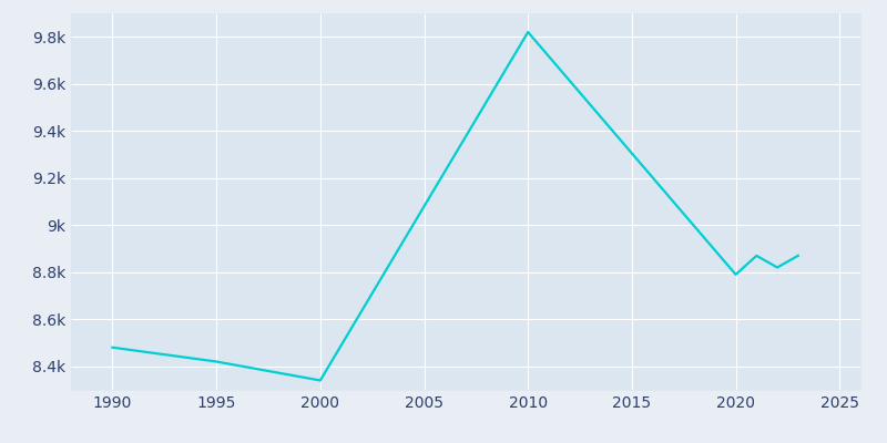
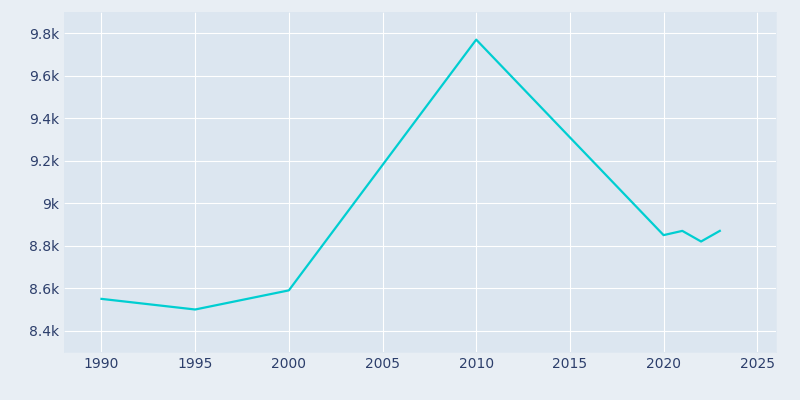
1990: 8.48k -> 8.55k
1995: 8.42k -> 8.50k
2000: 8.34k -> 8.59k
2010: 9.82k -> 9.77k
2020: 8.79k -> 8.85k
